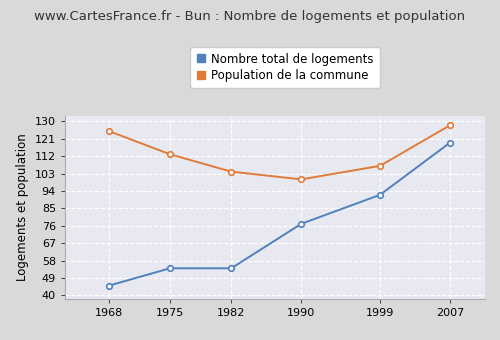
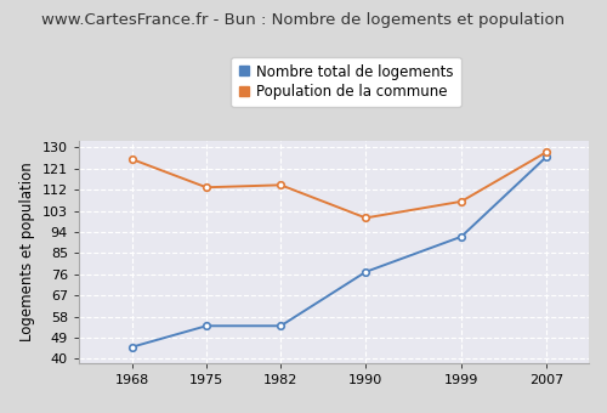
Population de la commune/1982: 104 -> 114
Nombre total de logements/2007: 119 -> 126
